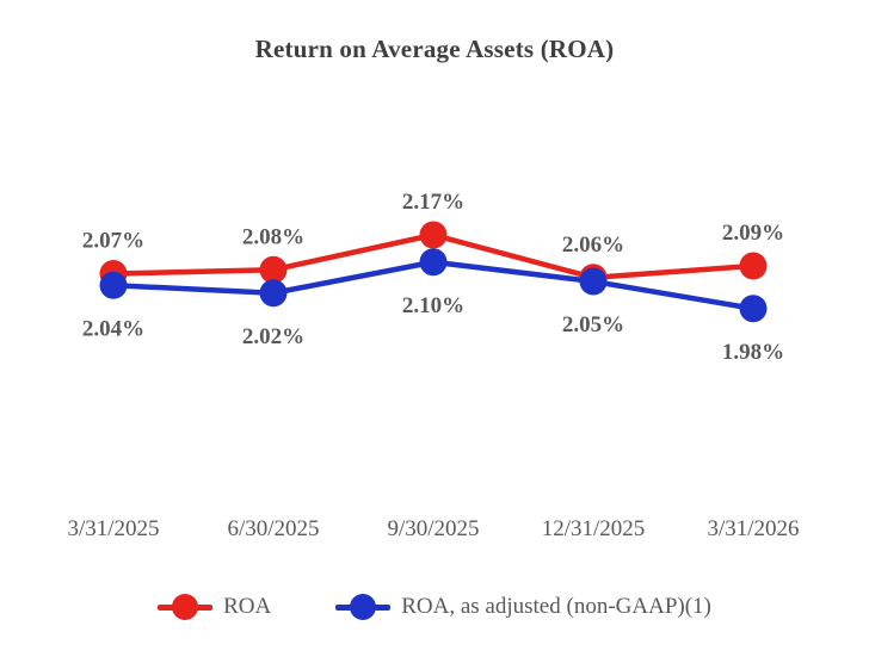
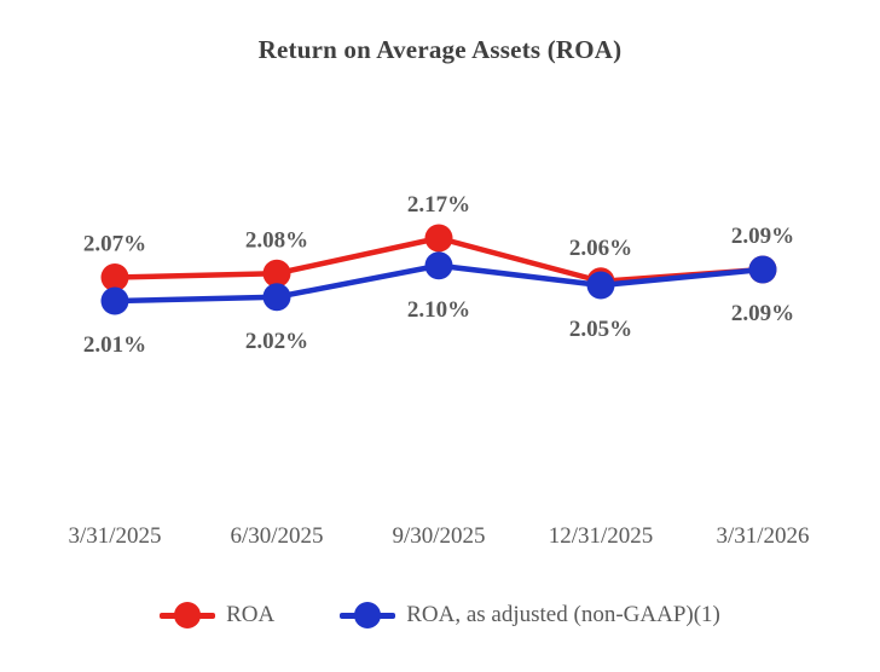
ROA, as adjusted (non-GAAP)(1)/3/31/2025: 2.04% -> 2.01%
ROA, as adjusted (non-GAAP)(1)/3/31/2026: 1.98% -> 2.09%
